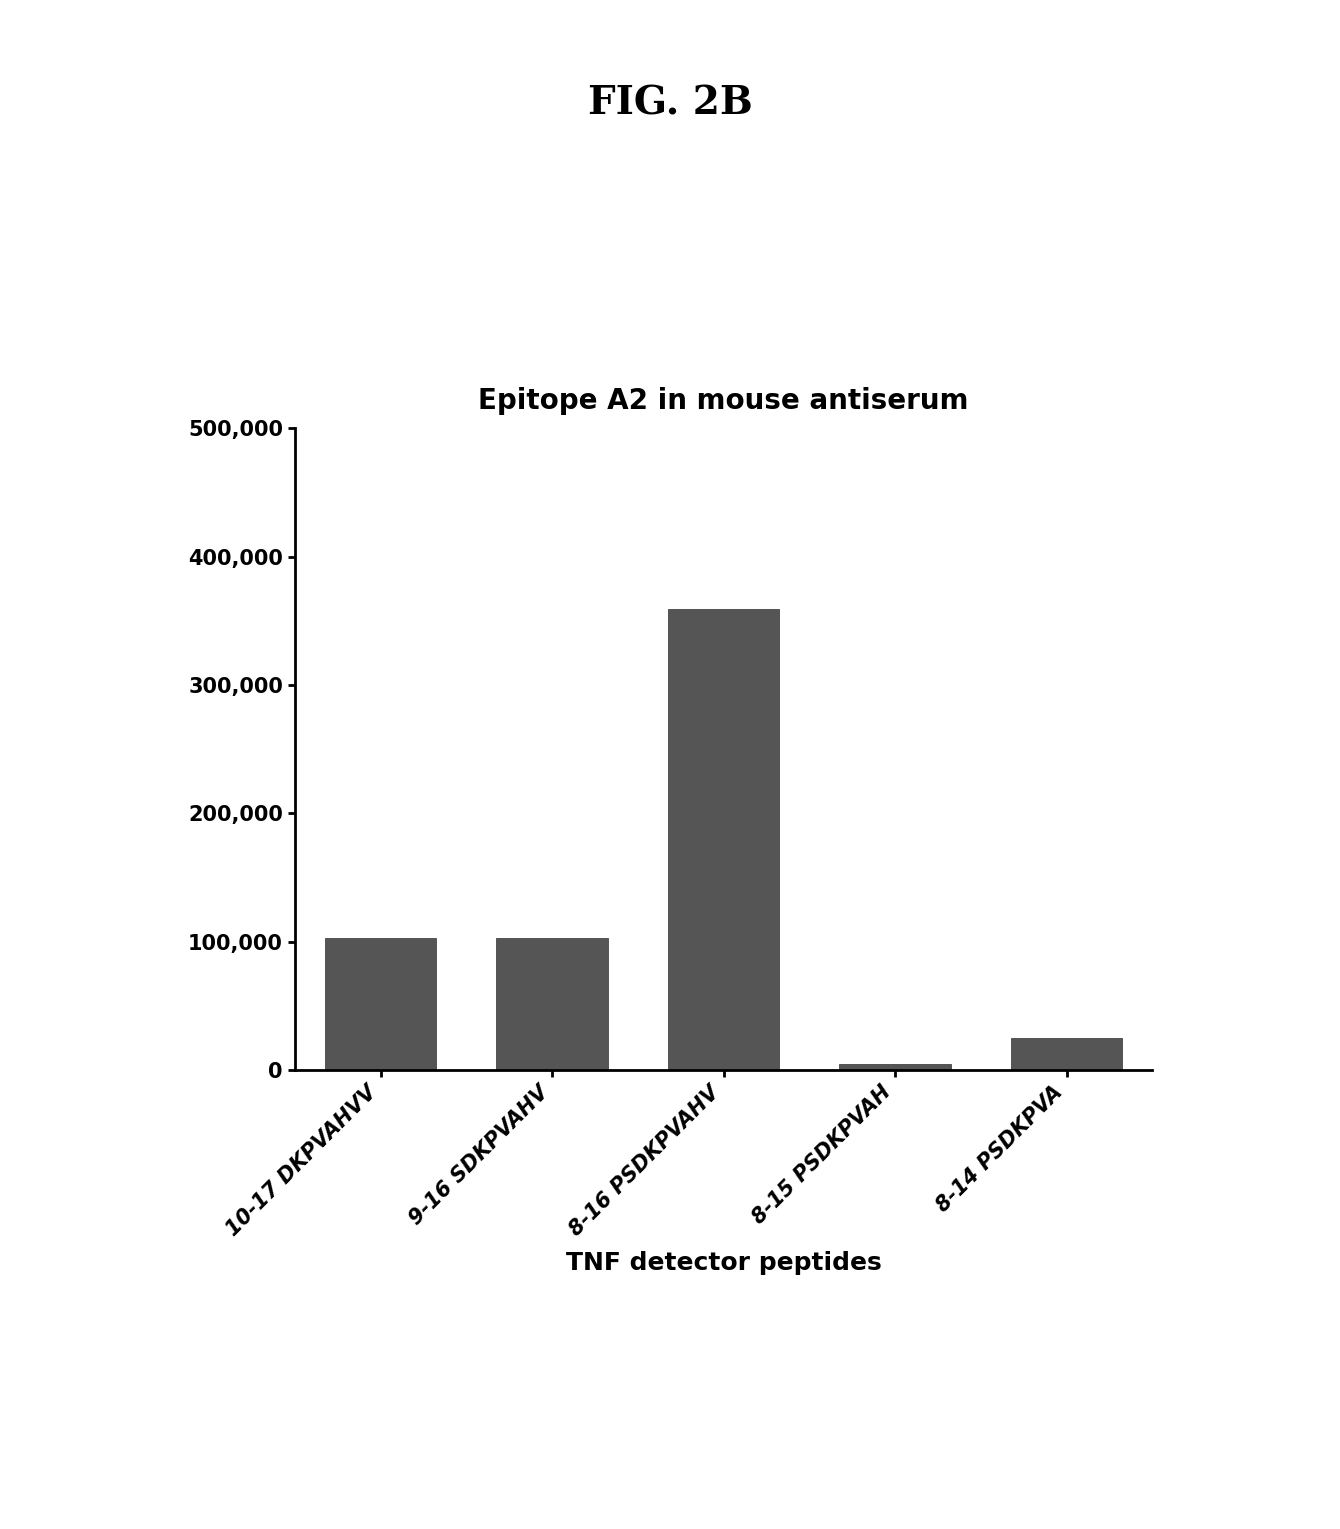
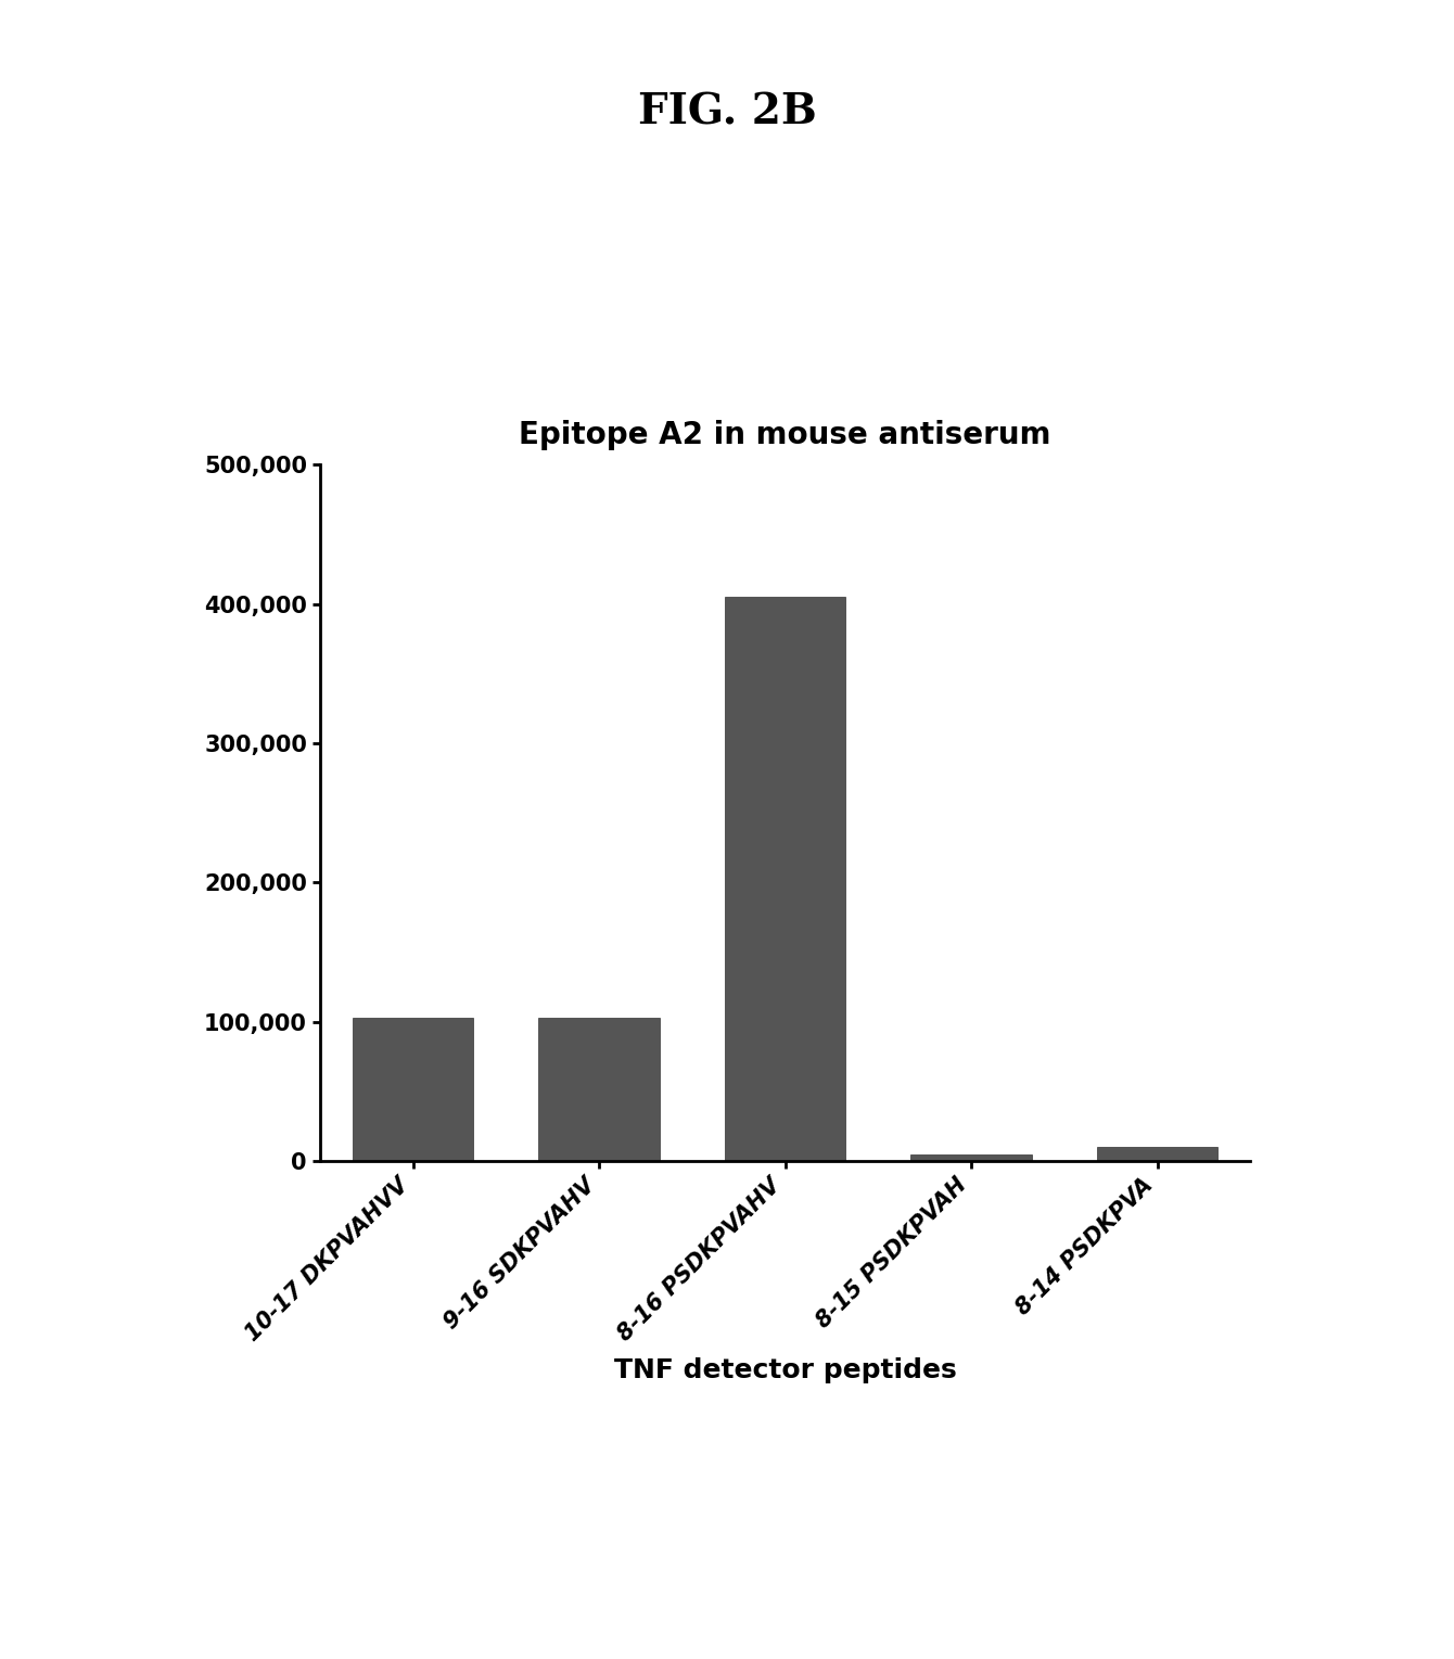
8-16 PSDKPVAHV: 359,000 -> 405,000
8-14 PSDKPVA: 25,000 -> 10,000
